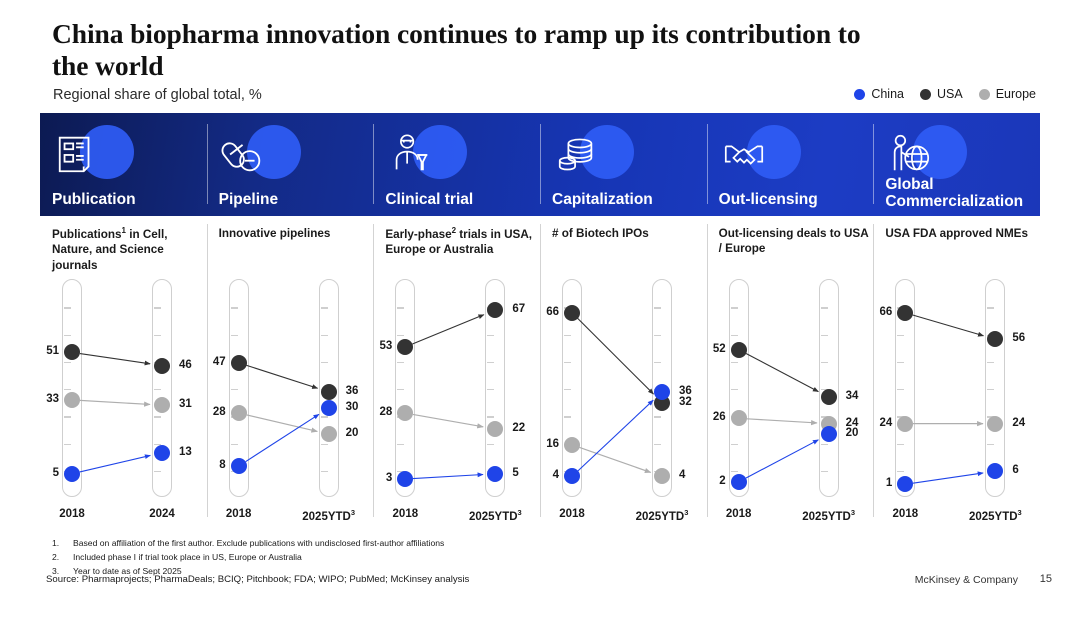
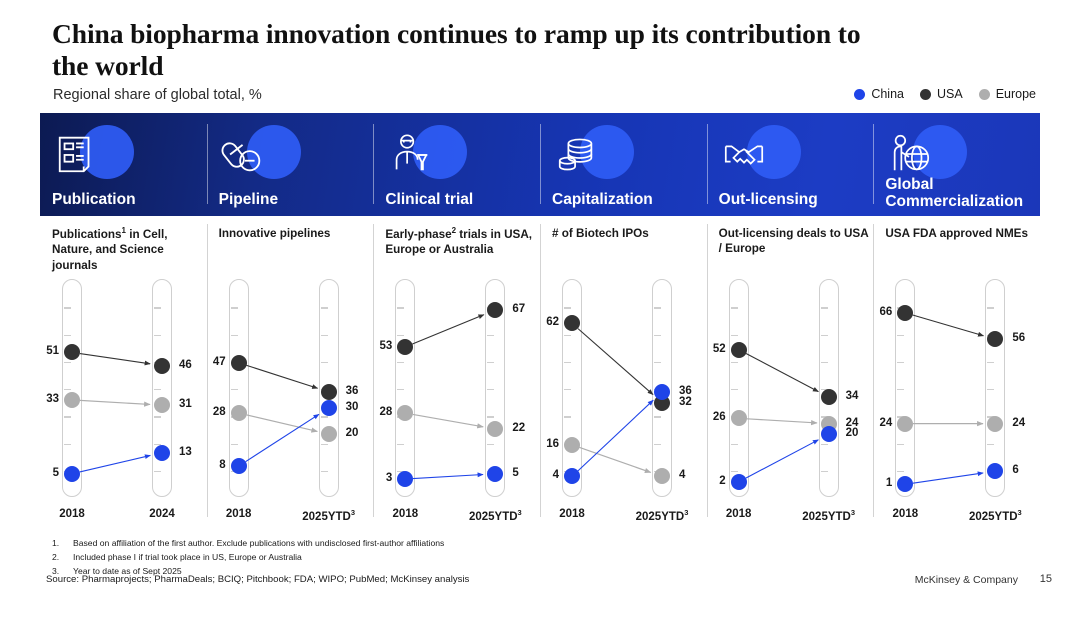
# of Biotech IPOs/USA/2018: 66 -> 62
